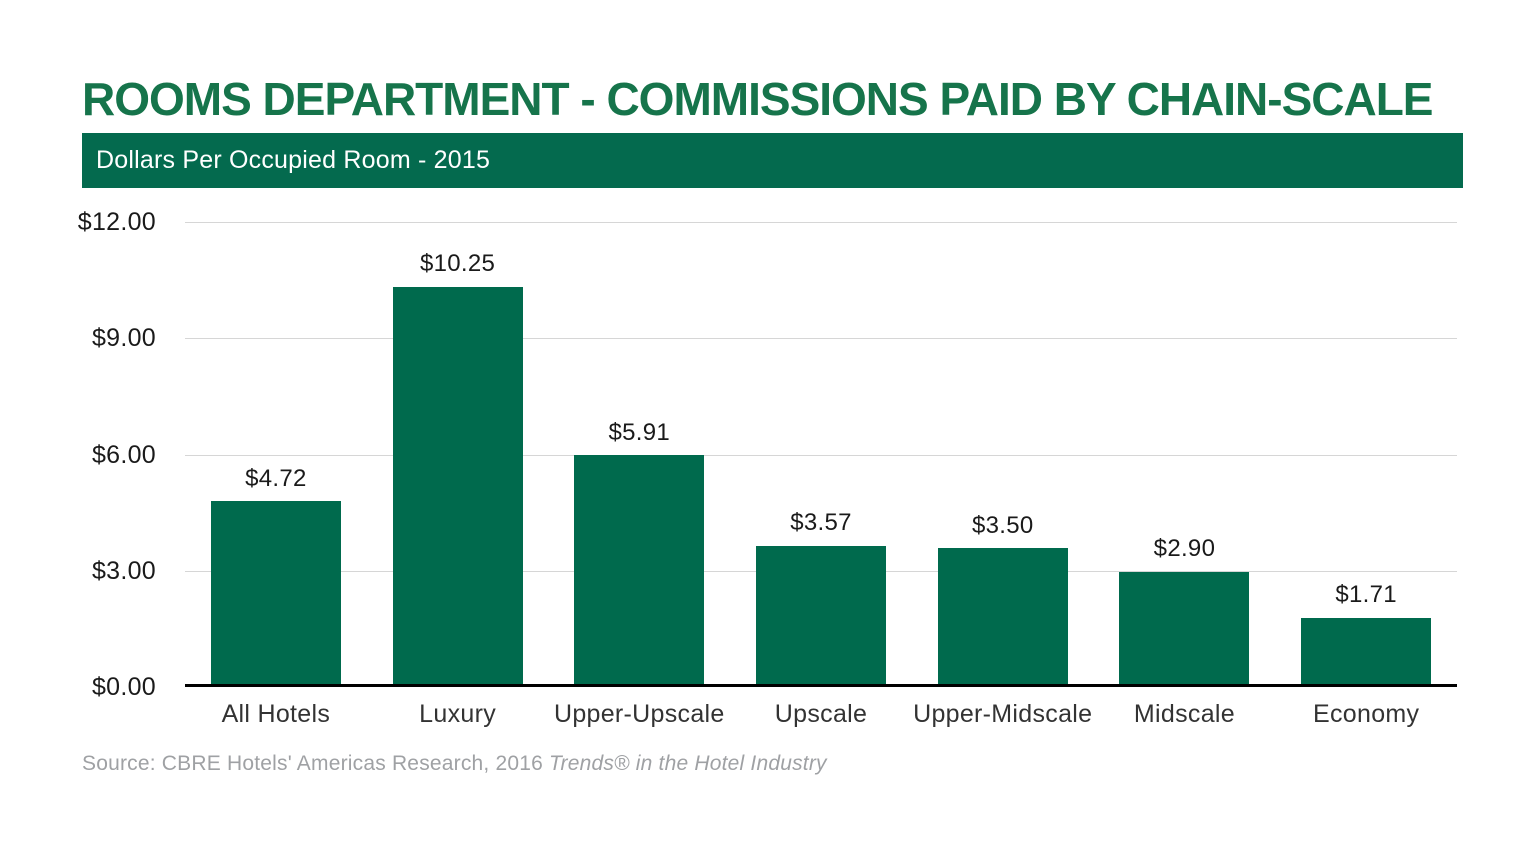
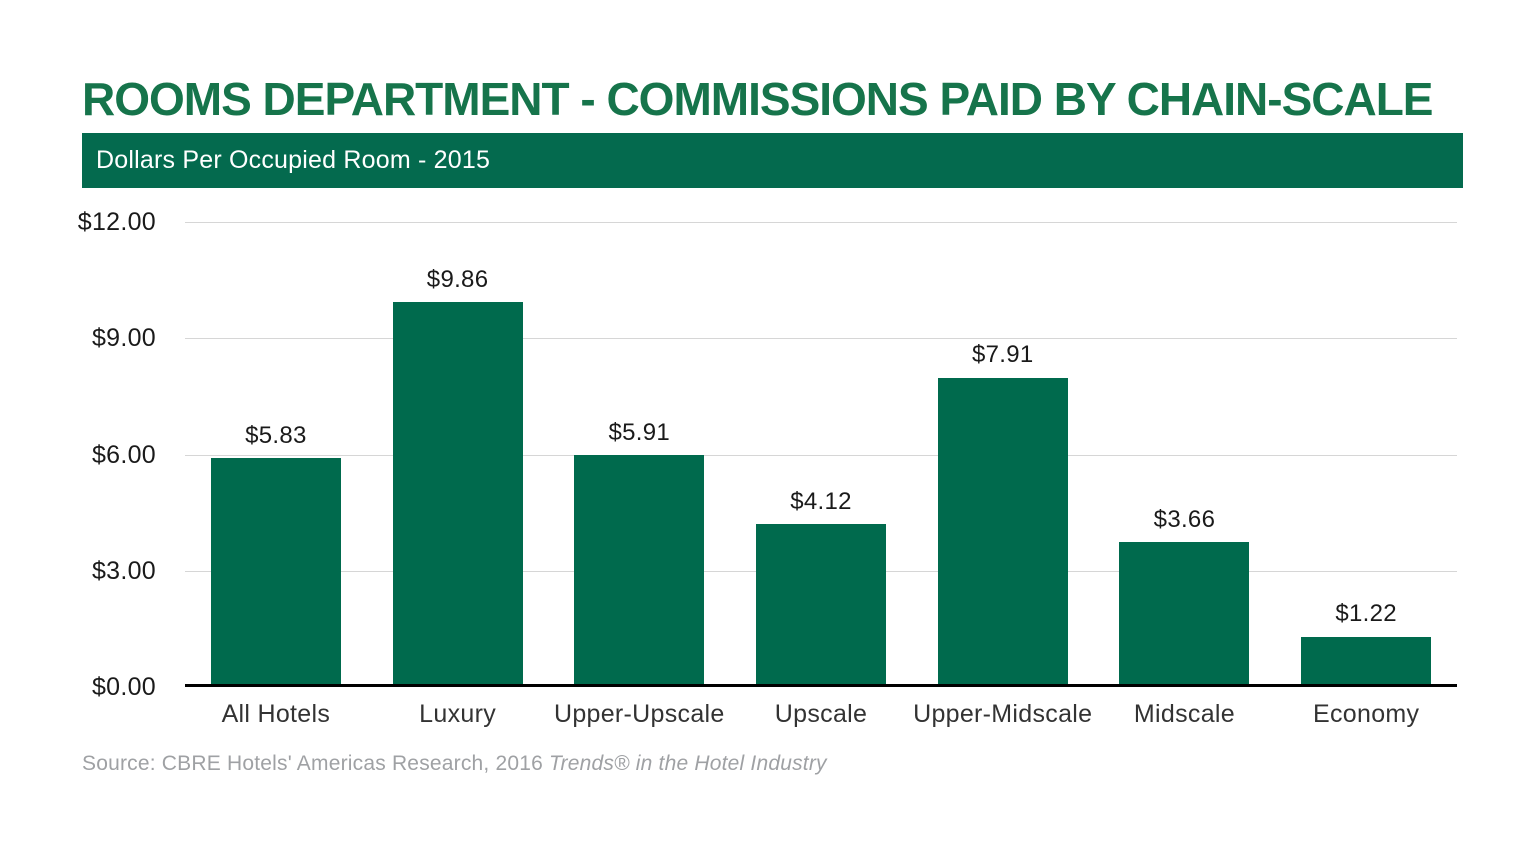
All Hotels: $4.72 -> $5.83
Luxury: $10.25 -> $9.86
Upscale: $3.57 -> $4.12
Upper-Midscale: $3.50 -> $7.91
Midscale: $2.90 -> $3.66
Economy: $1.71 -> $1.22
